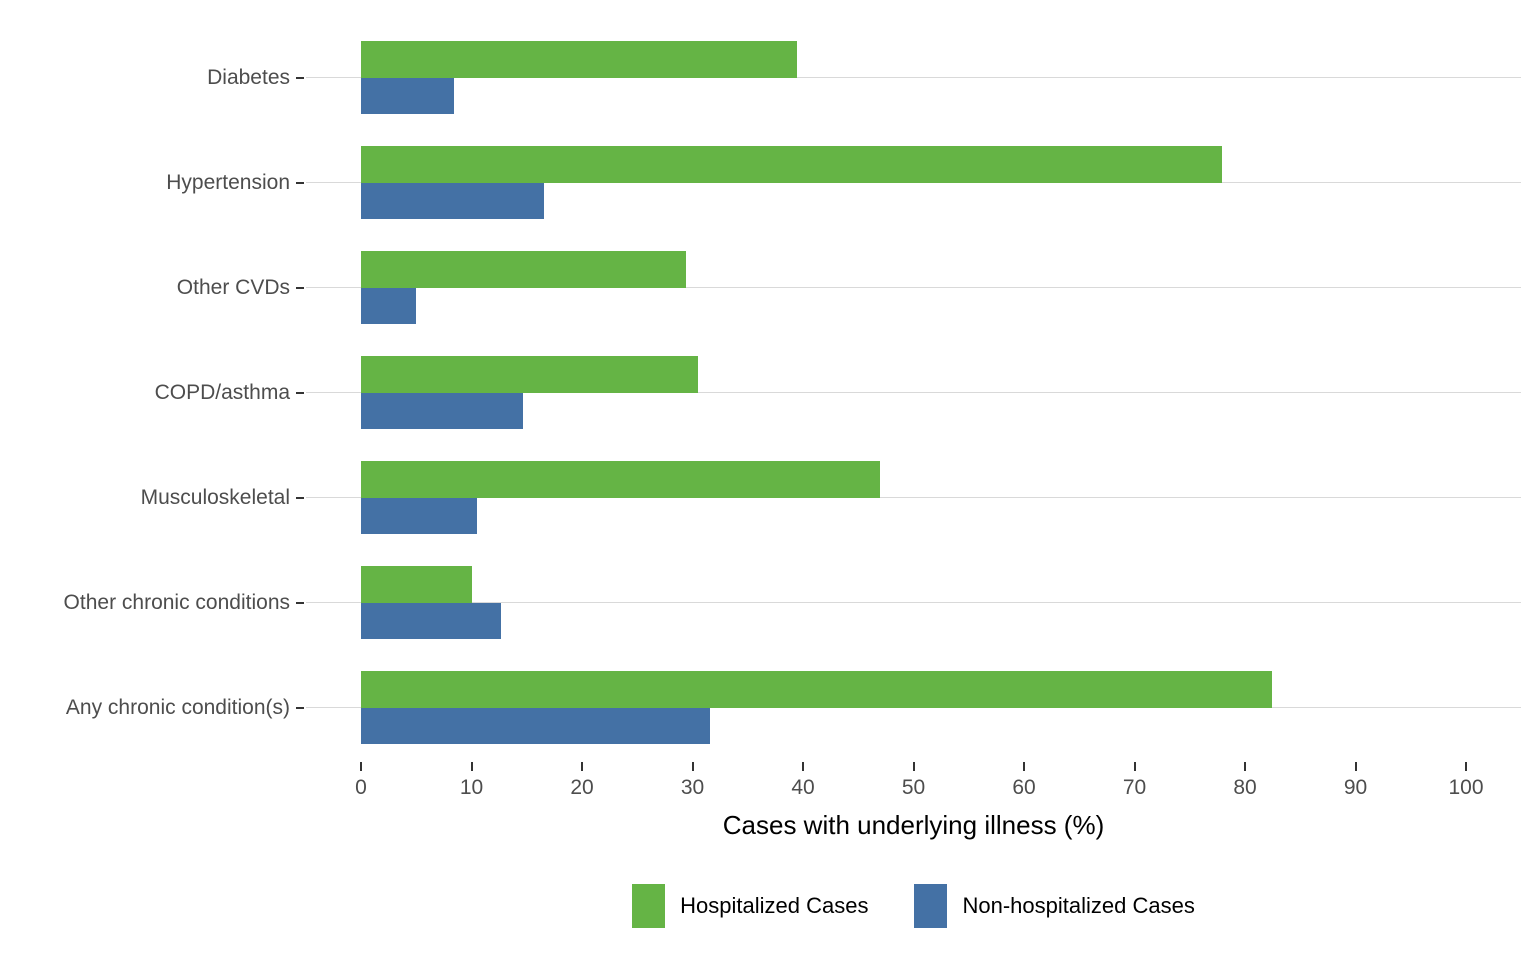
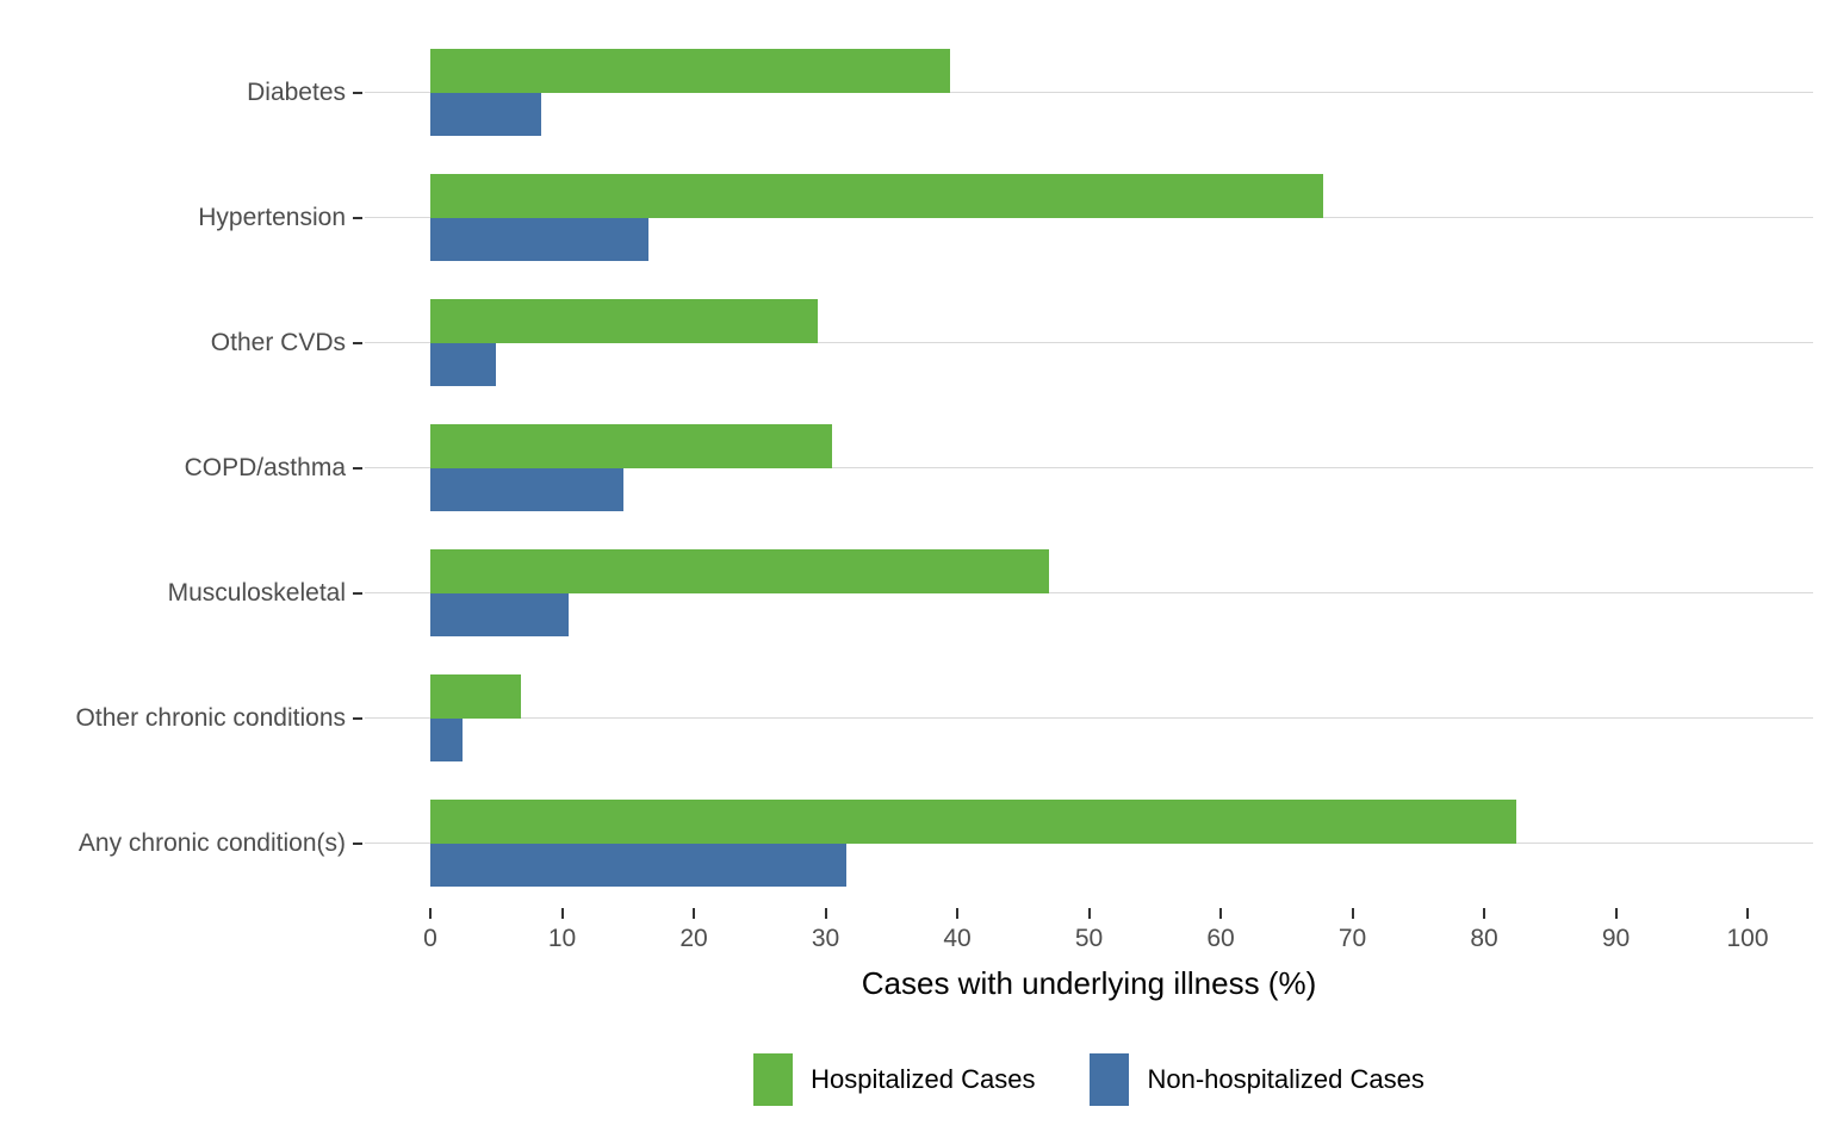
Hospitalized Cases/Hypertension: 77.9 -> 67.8
Hospitalized Cases/Other chronic conditions: 10.0 -> 6.9
Non-hospitalized Cases/Other chronic conditions: 12.7 -> 2.4
